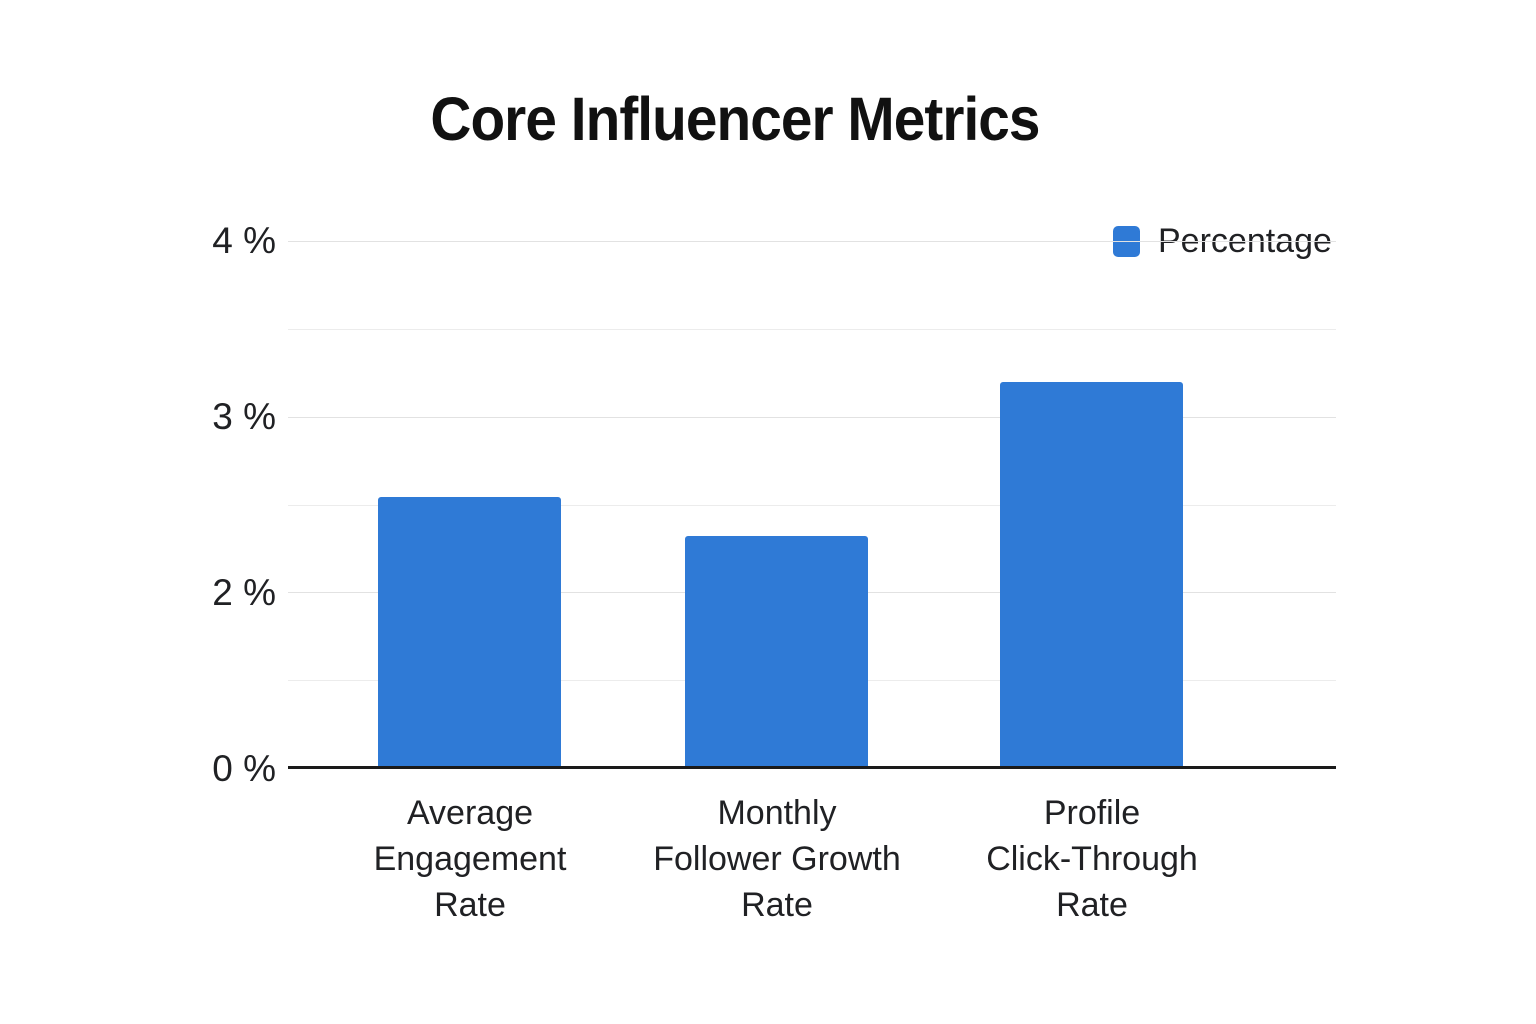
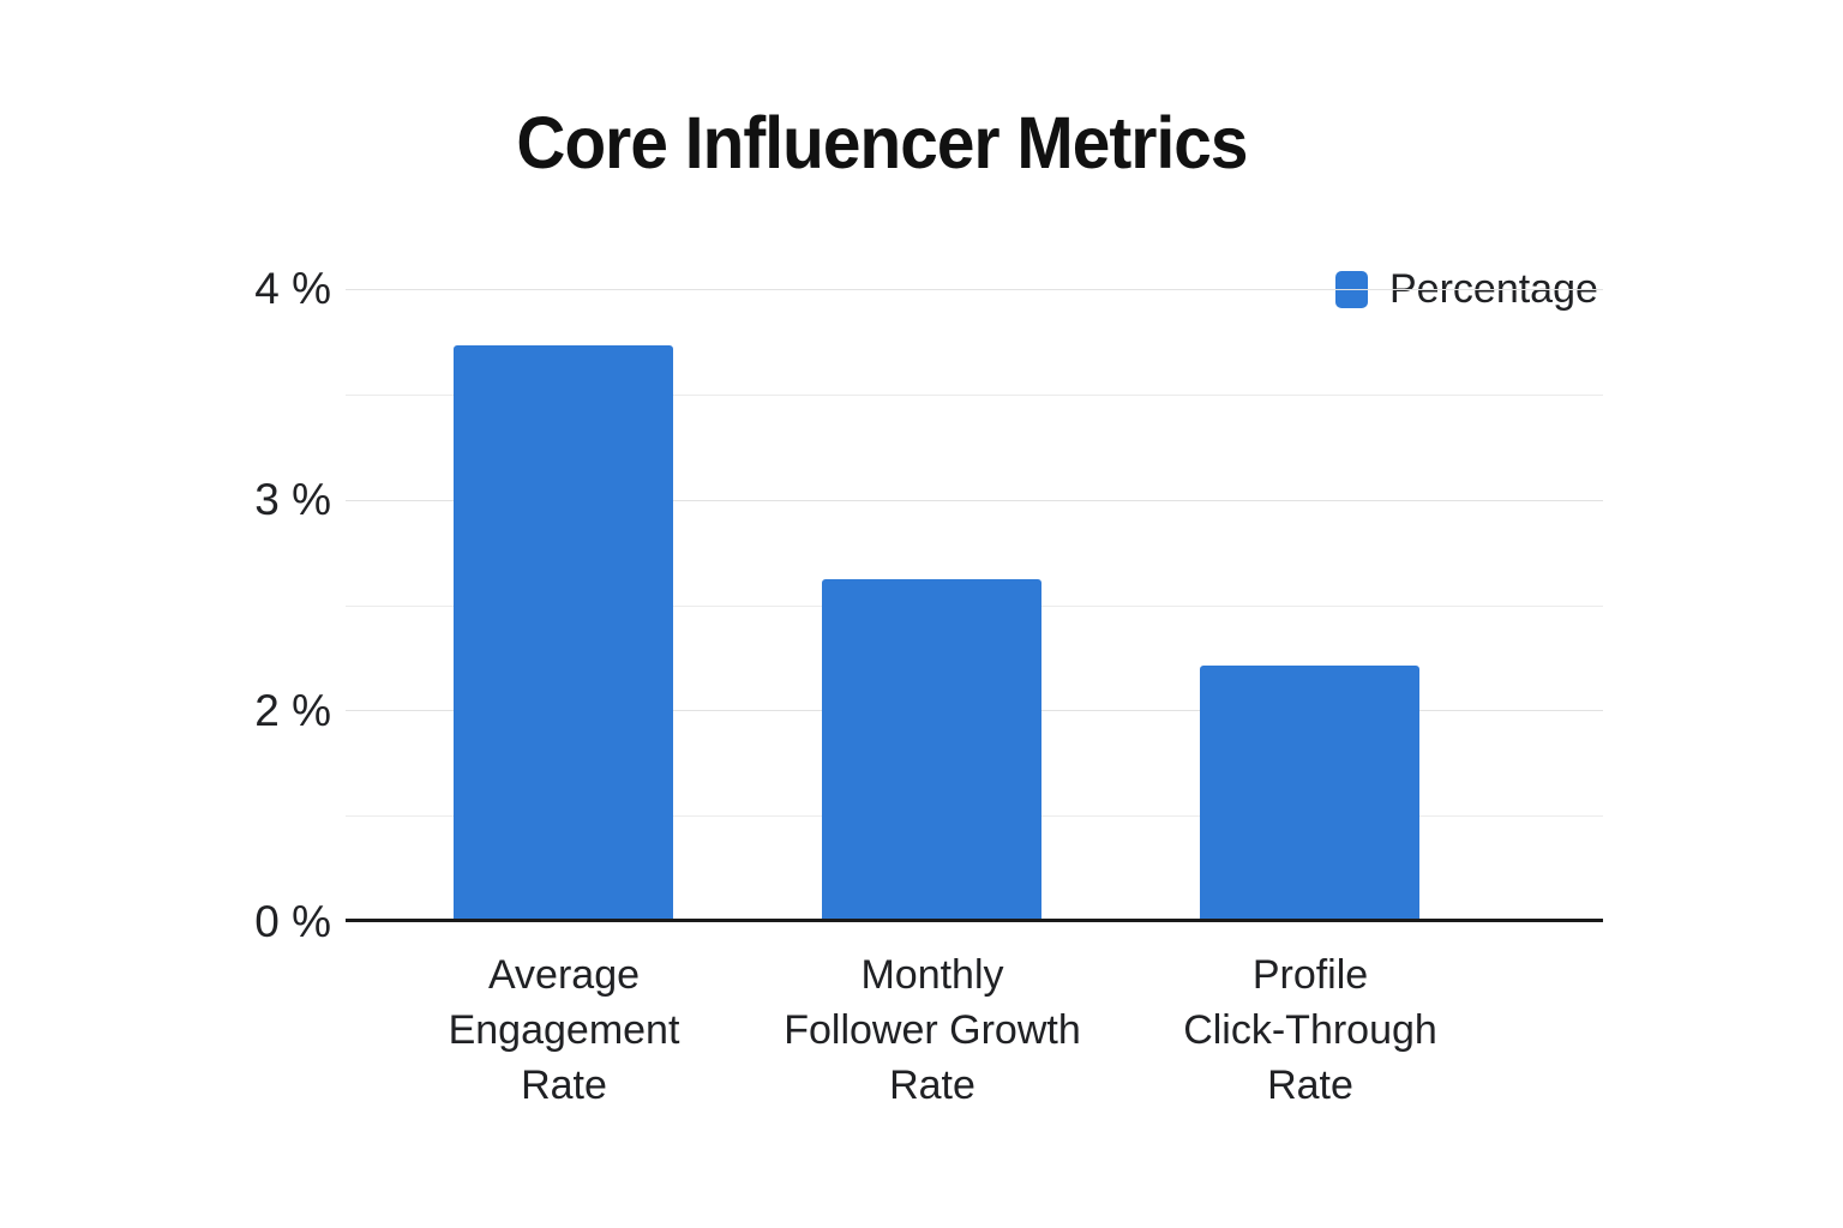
Average Engagement Rate: 2.06% -> 3.64%
Monthly Follower Growth Rate: 1.76% -> 2.16%
Profile Click-Through Rate: 2.93% -> 1.62%
